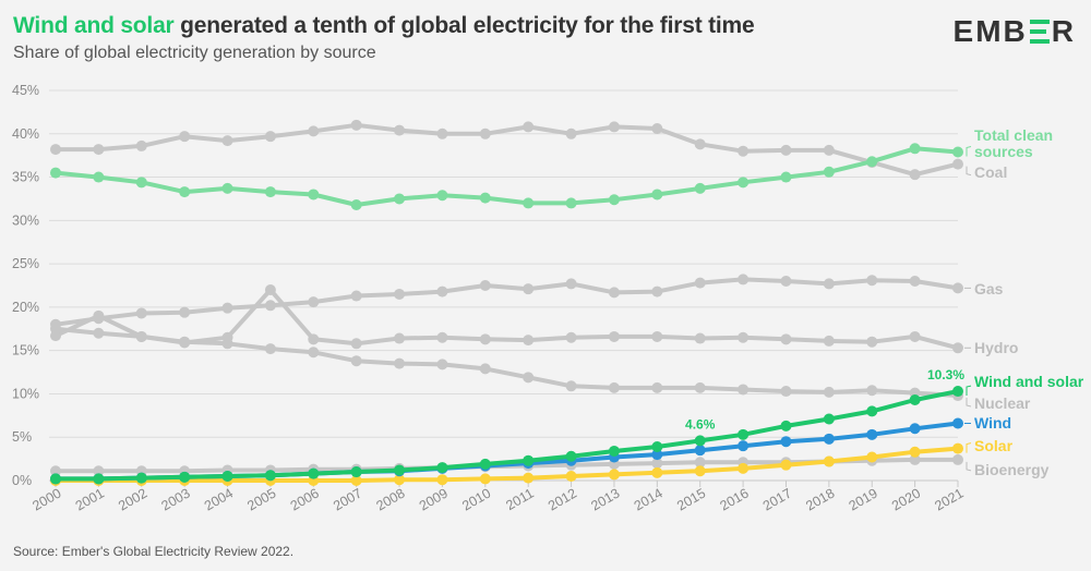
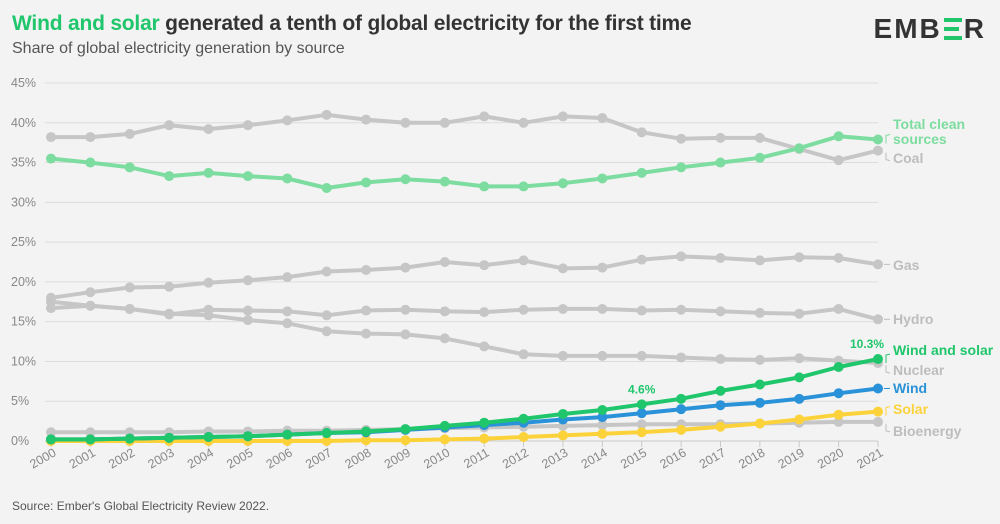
Hydro/2001: 19% -> 17%
Hydro/2005: 22% -> 16%
